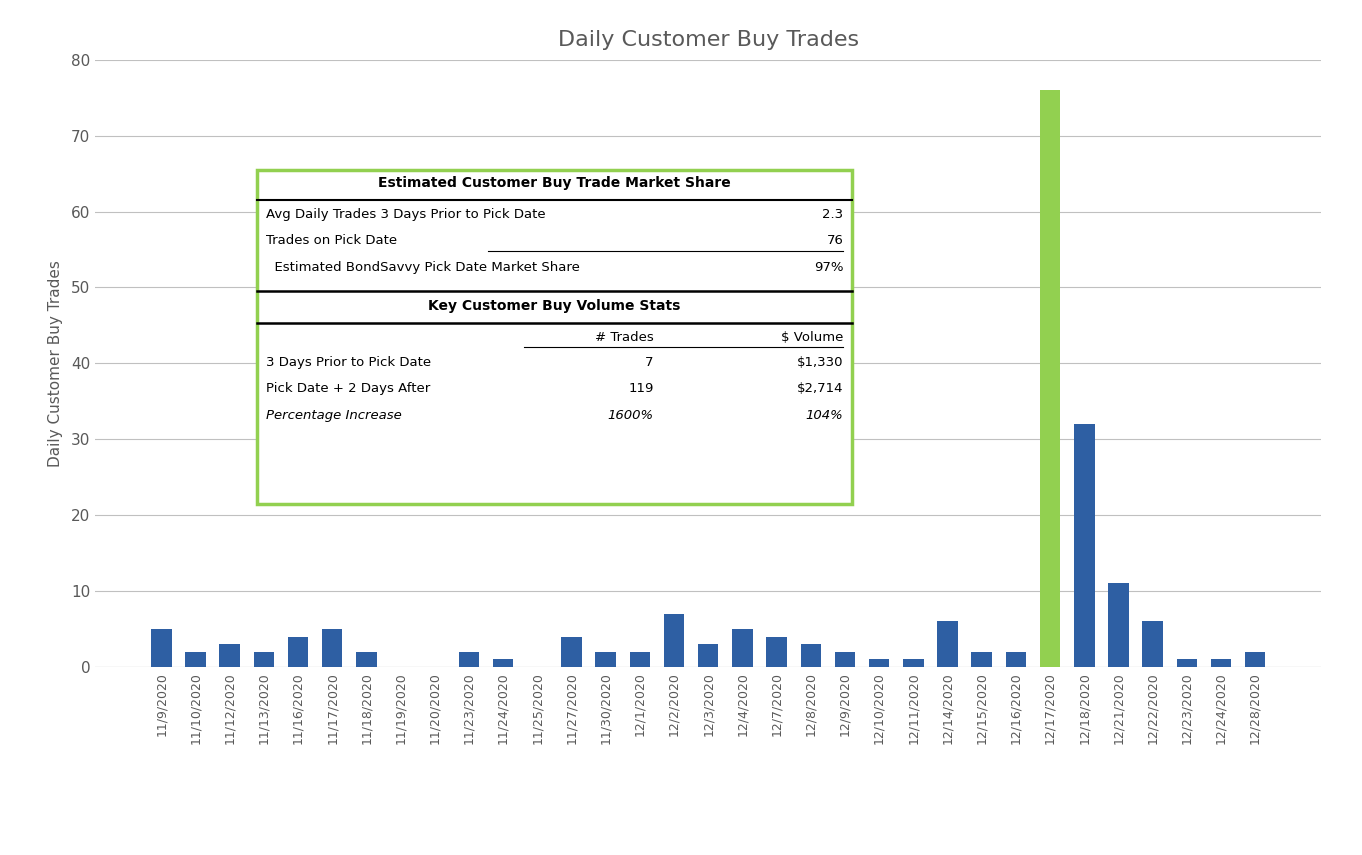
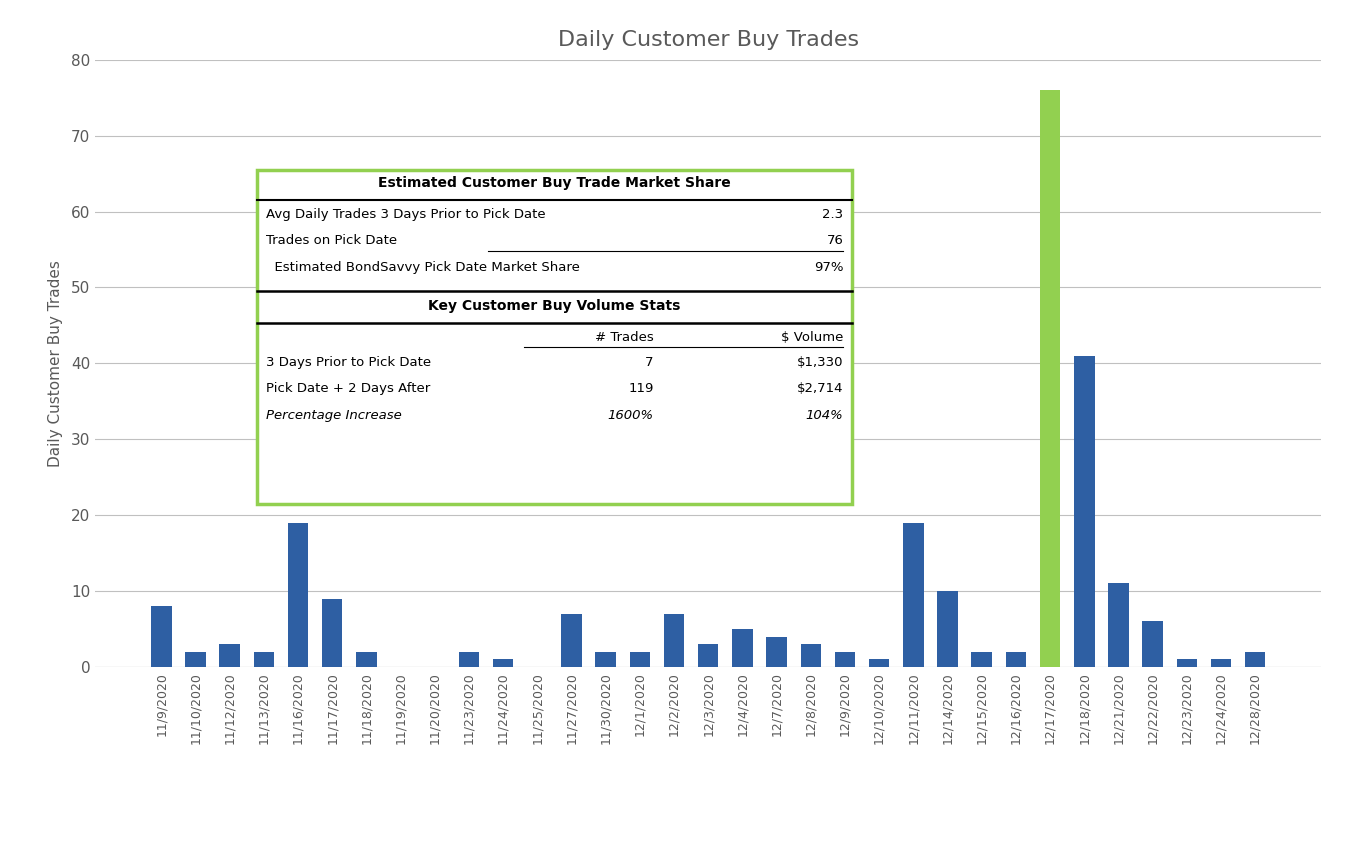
11/9/2020: 5 -> 8
11/16/2020: 4 -> 19
11/17/2020: 5 -> 9
11/27/2020: 4 -> 7
12/11/2020: 1 -> 19
12/14/2020: 6 -> 10
12/18/2020: 32 -> 41
